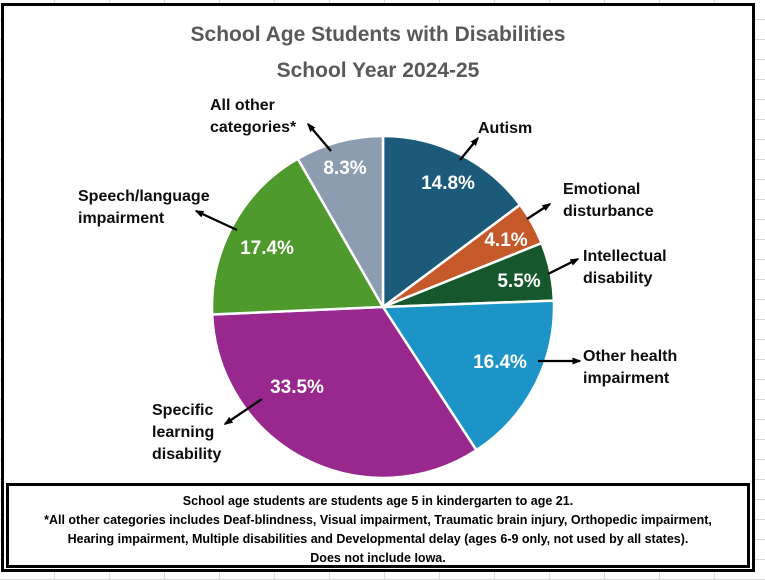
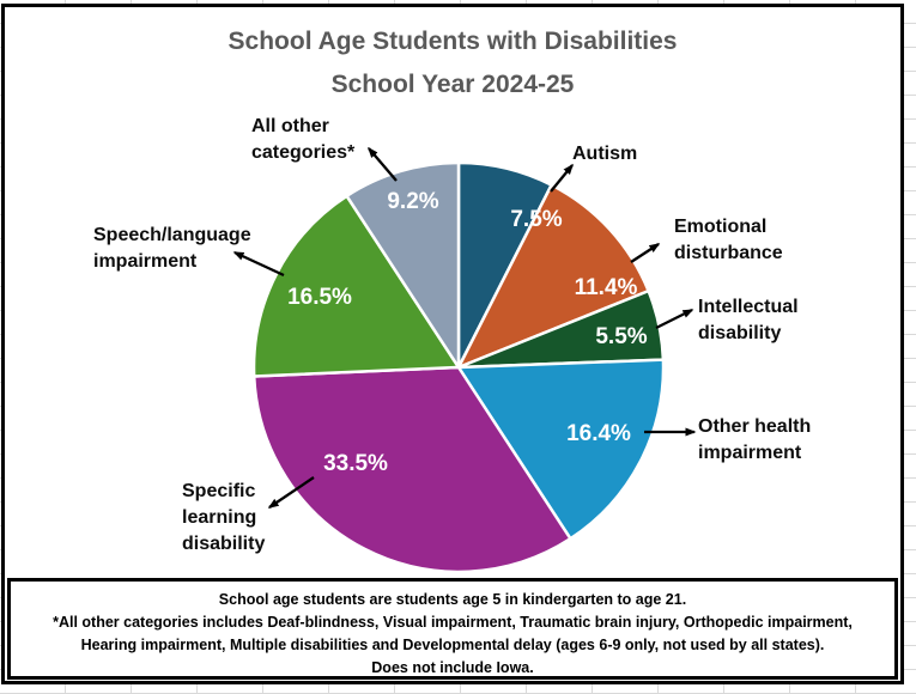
Autism: 14.8% -> 7.5%
Emotional disturbance: 4.1% -> 11.4%
Speech/language impairment: 17.4% -> 16.5%
All other categories*: 8.3% -> 9.2%
